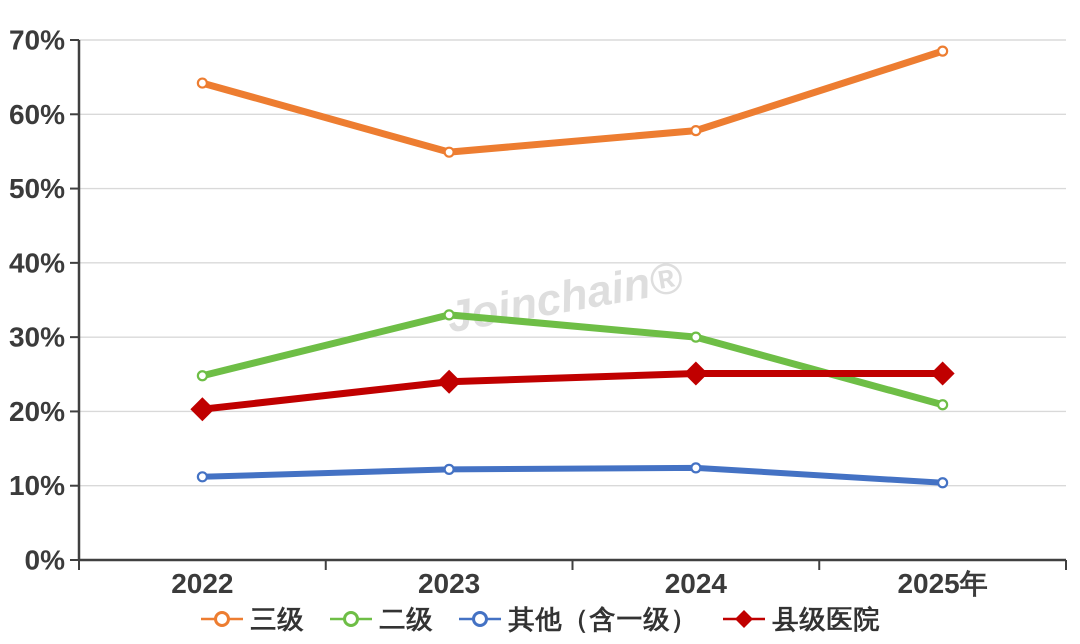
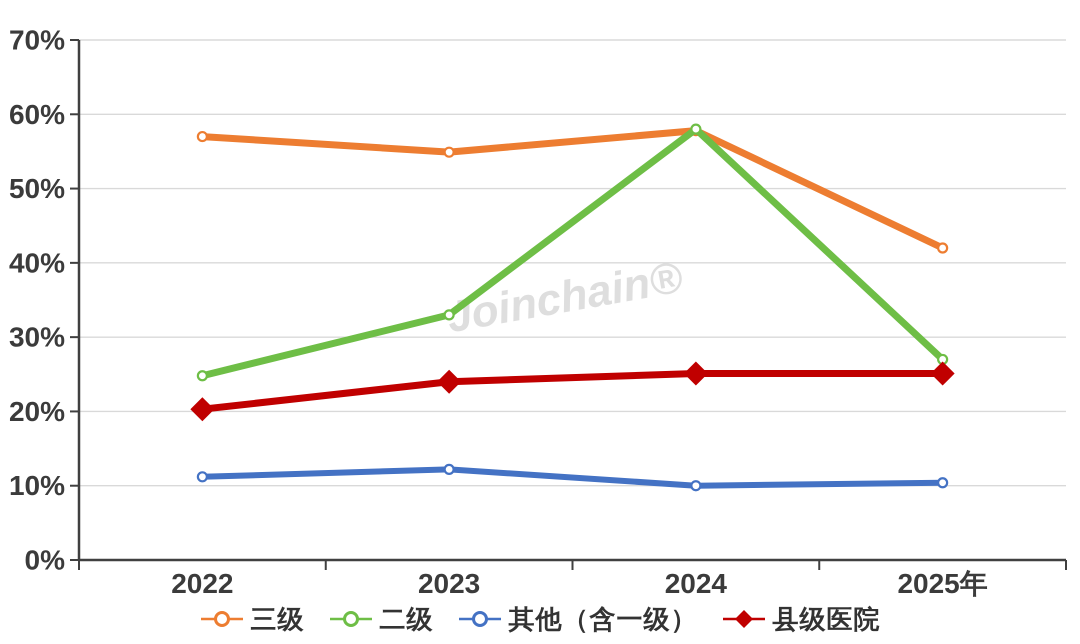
三级/2022: 64% -> 57%
二级/2024: 30% -> 58%
其他（含一级）/2024: 12% -> 10%
三级/2025年: 68% -> 42%
二级/2025年: 21% -> 27%
